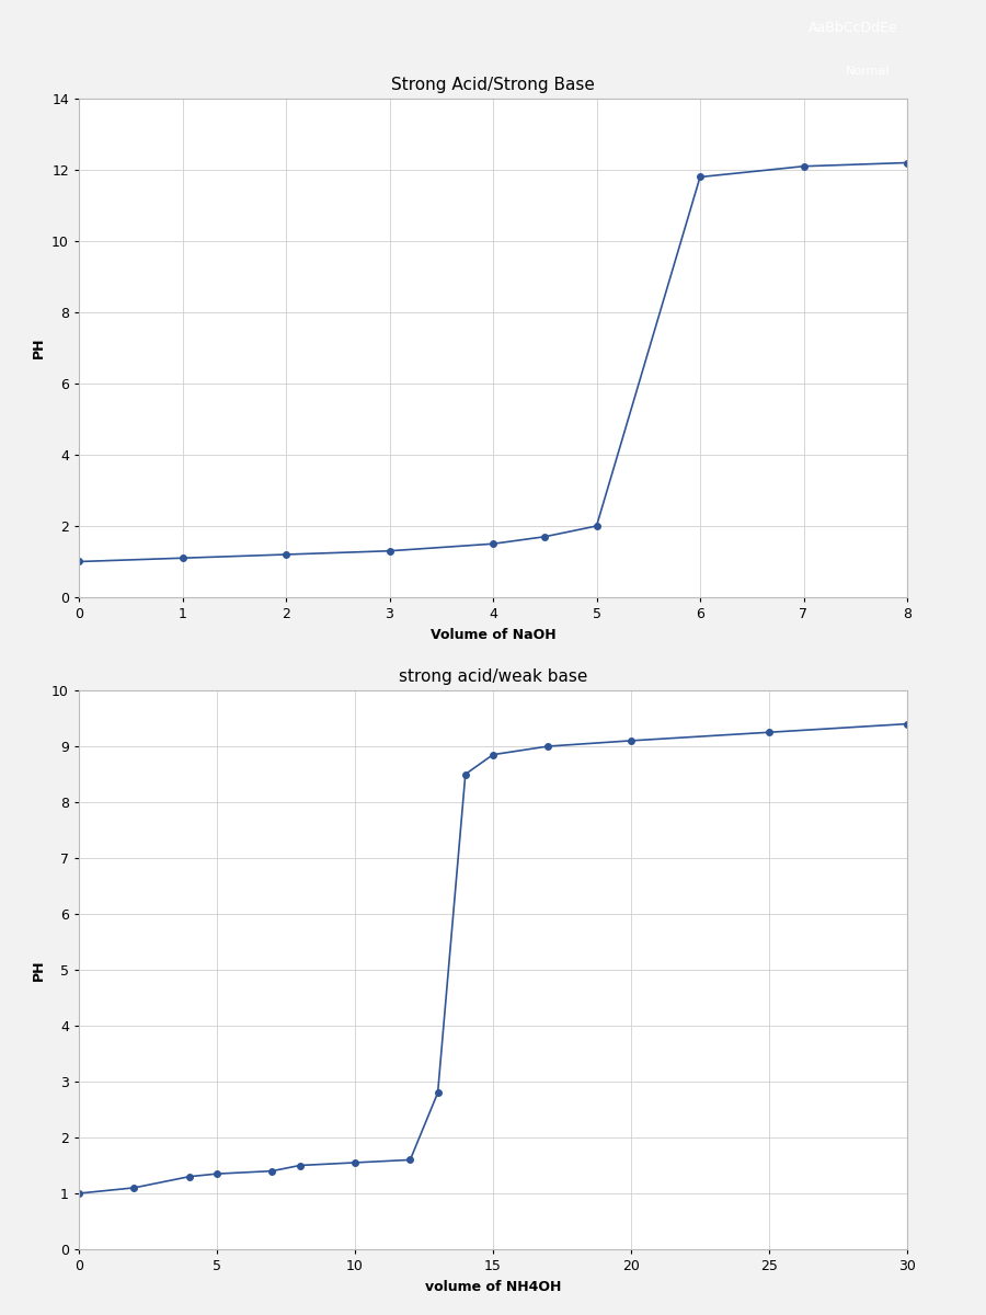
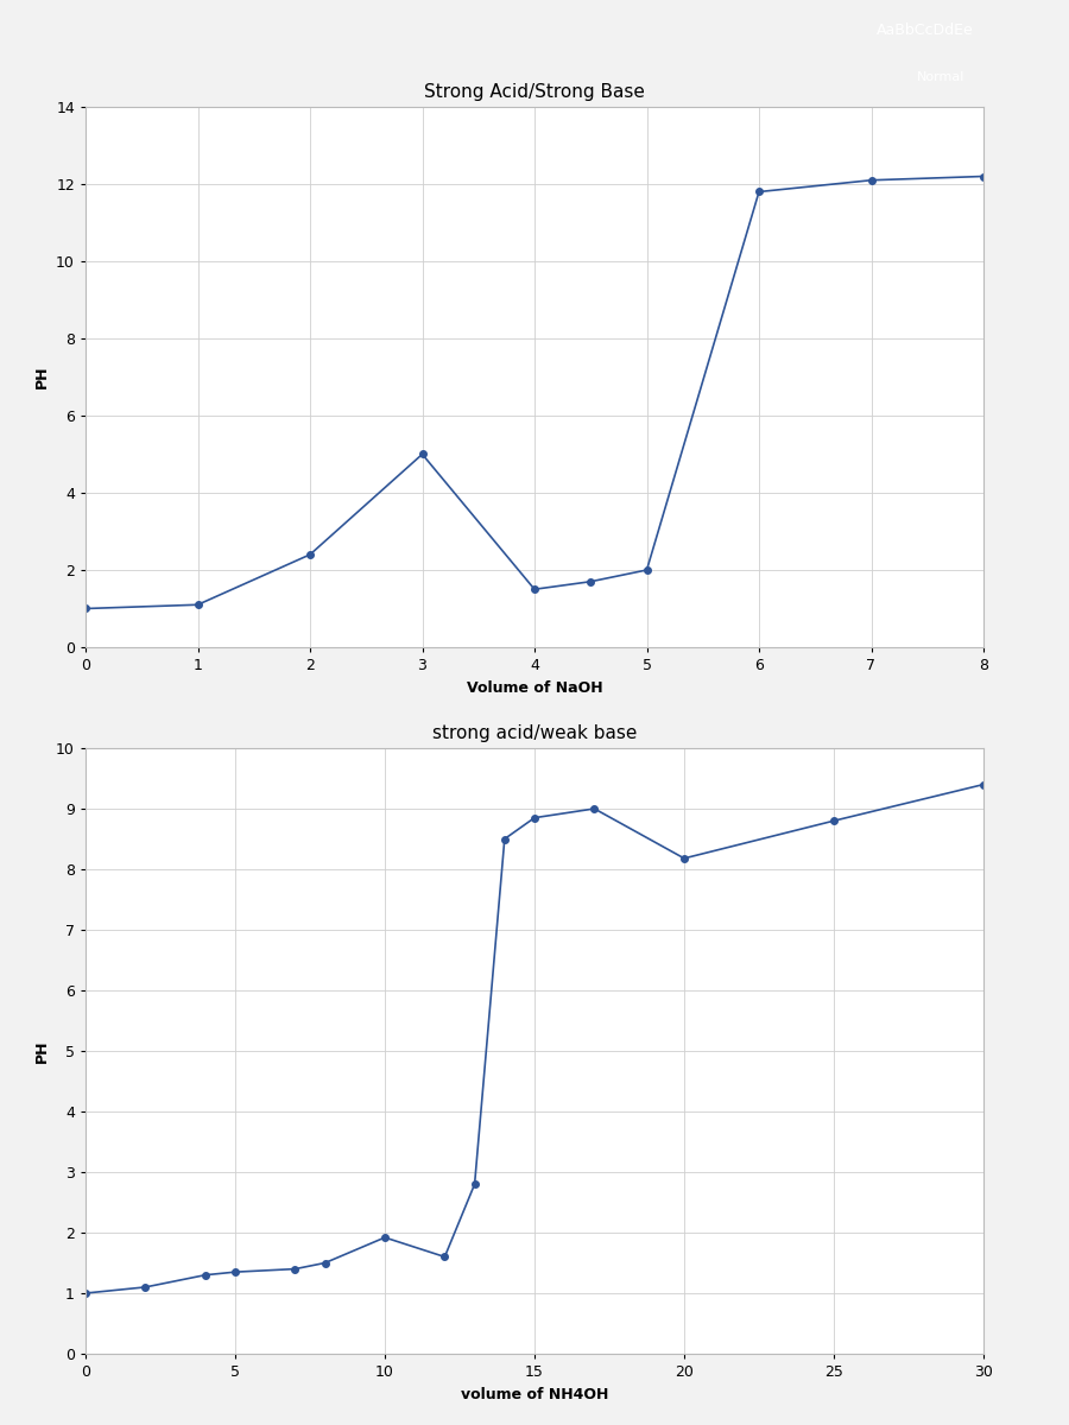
Strong Acid/Strong Base/2: 1.2 -> 2.4
Strong Acid/Strong Base/3: 1.3 -> 5.0
strong acid/weak base/10: 1.55 -> 1.92
strong acid/weak base/20: 9.10 -> 8.18
strong acid/weak base/25: 9.25 -> 8.80
